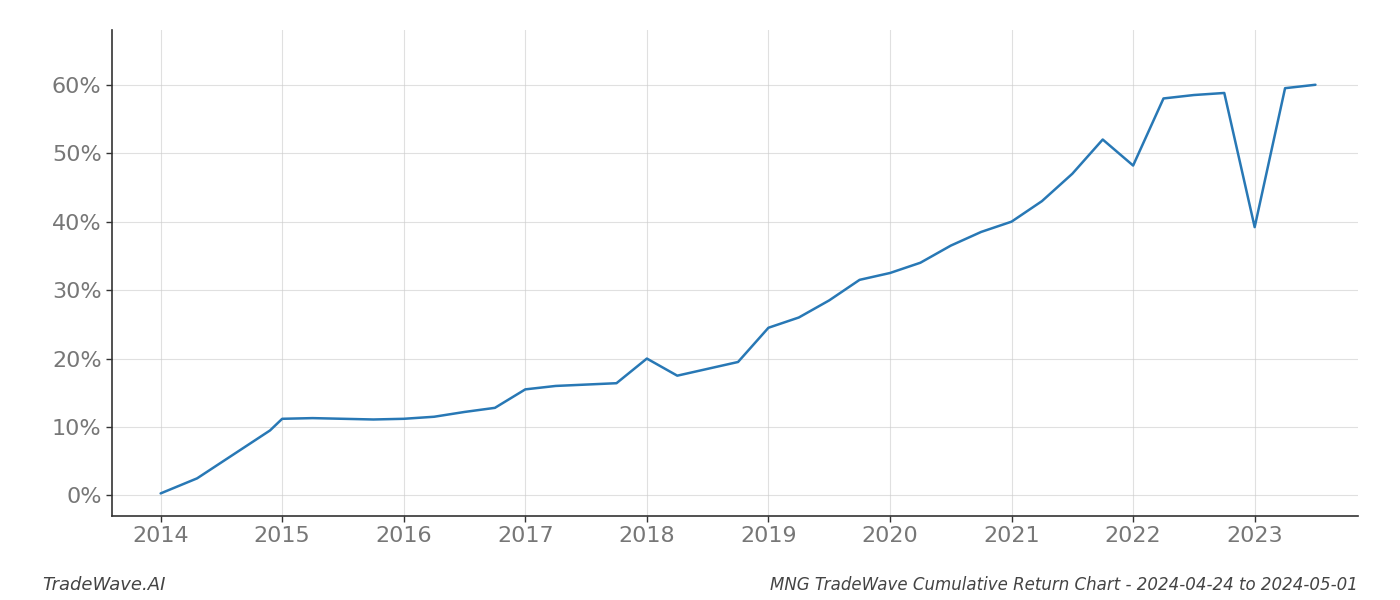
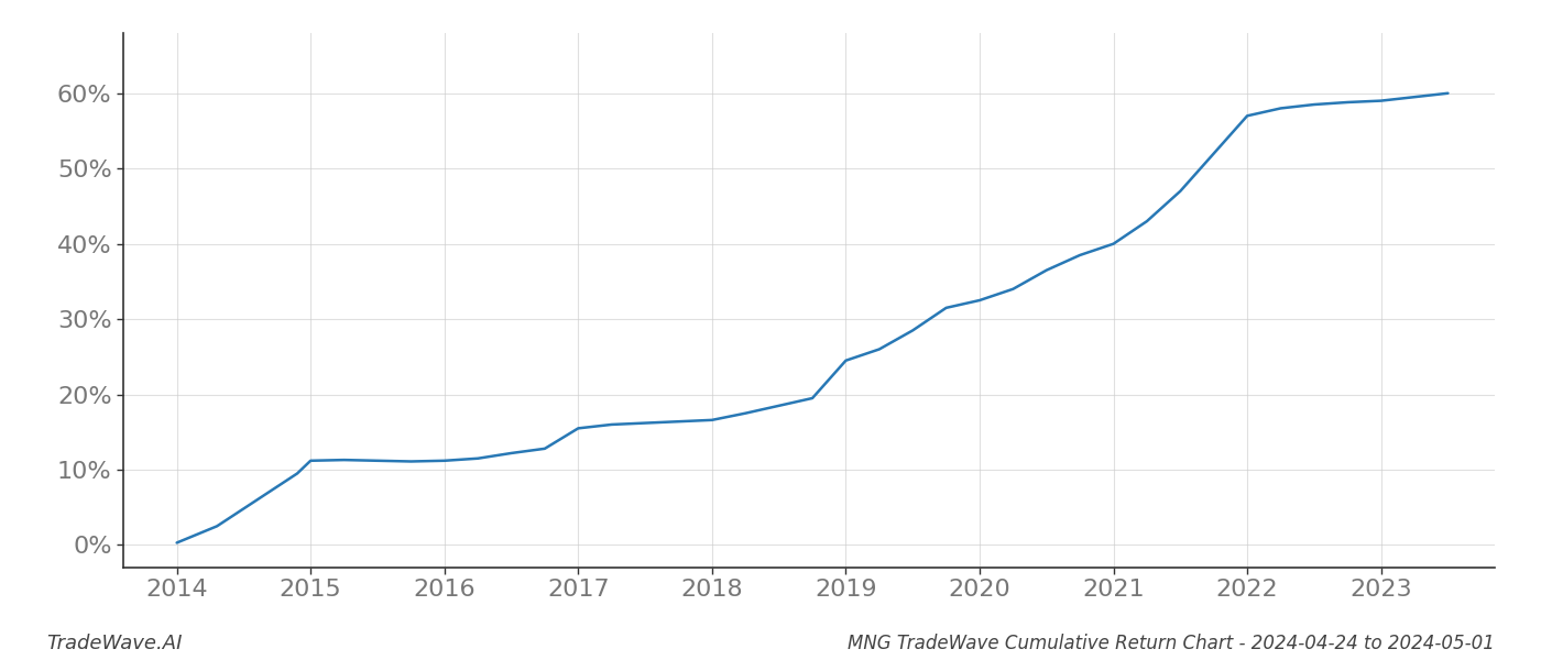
2018: 20.0% -> 16.6%
2022: 48.2% -> 57.0%
2023: 39.2% -> 59.0%
